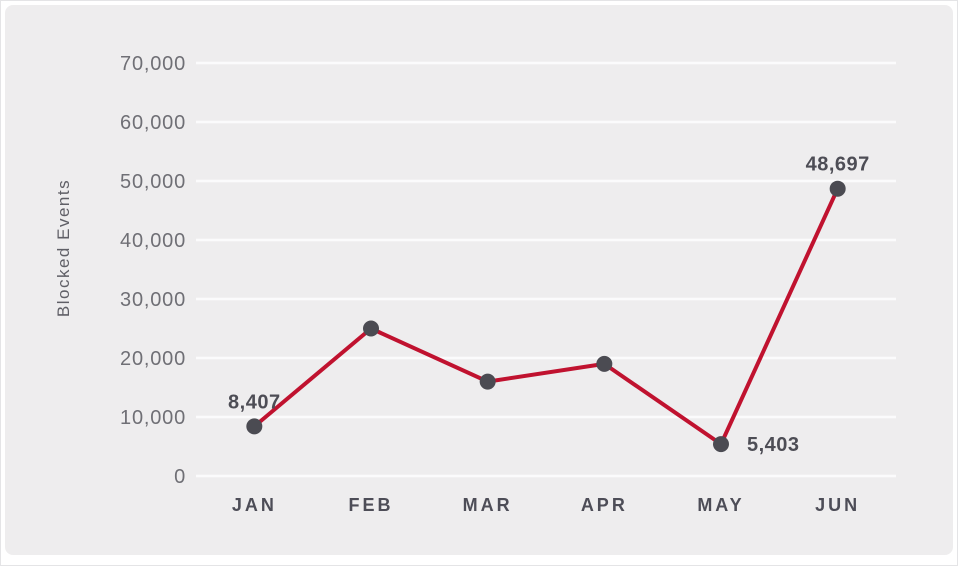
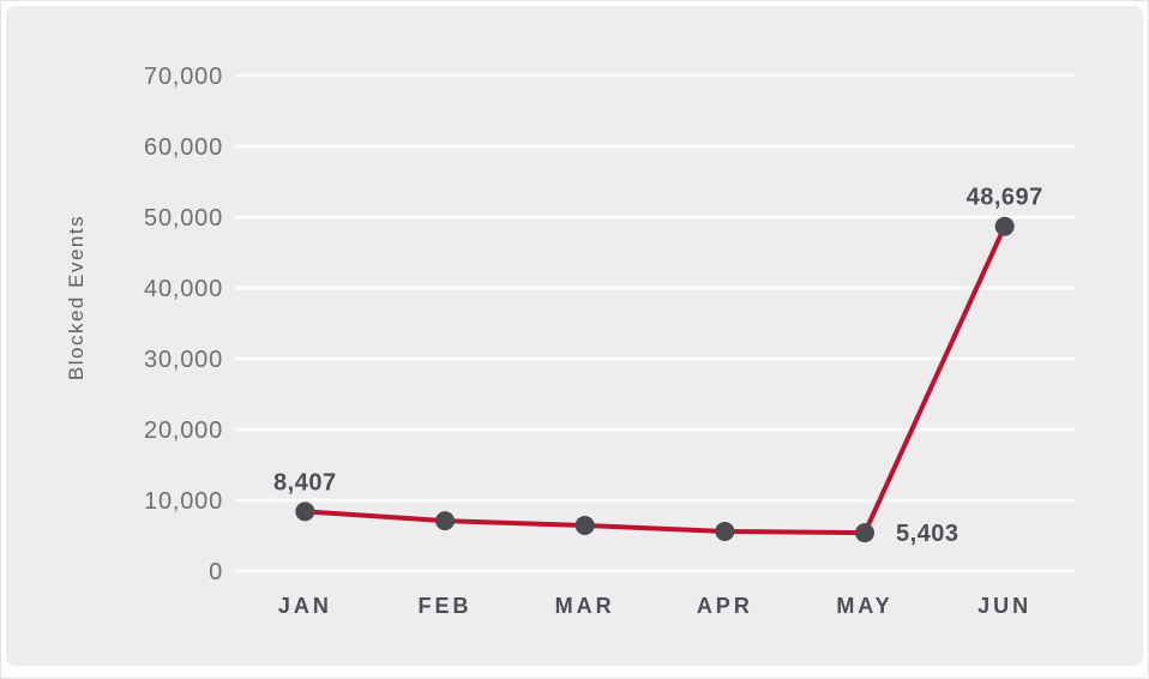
FEB: 25000 -> 7000
MAR: 16000 -> 6000
APR: 19000 -> 6000
